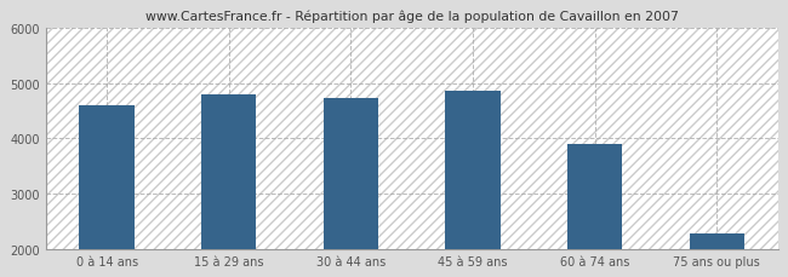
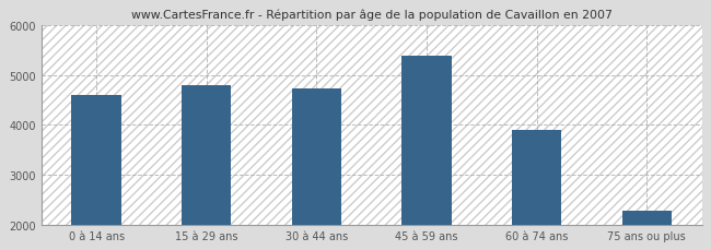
45 à 59 ans: 4850 -> 5380
